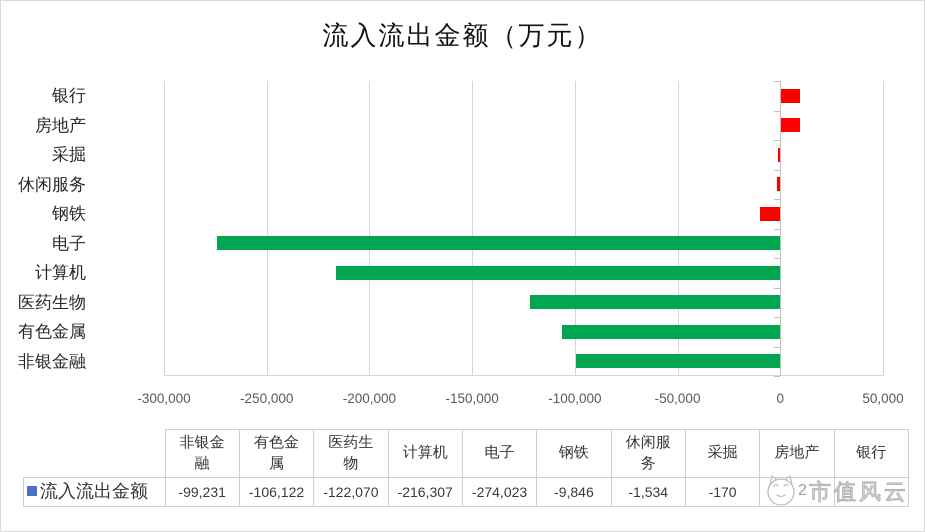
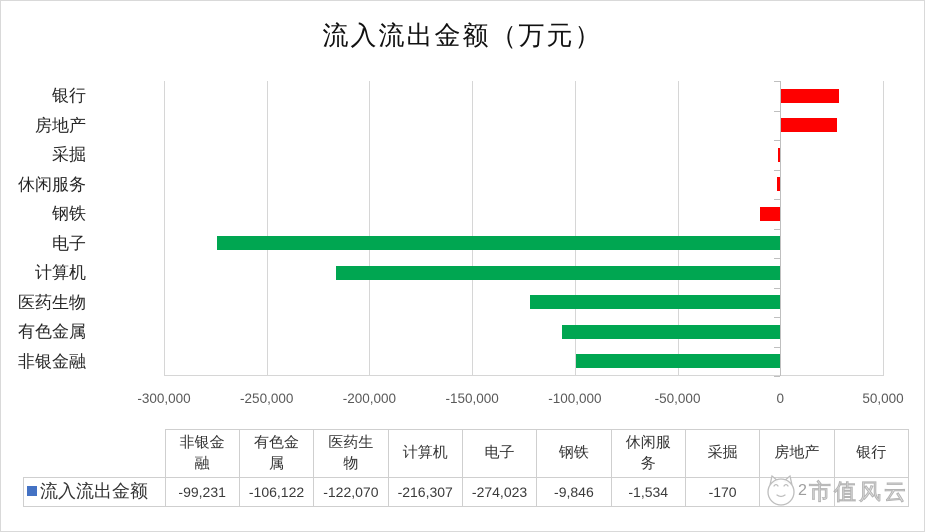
银行: 9000 -> 28000
房地产: 9000 -> 27000
